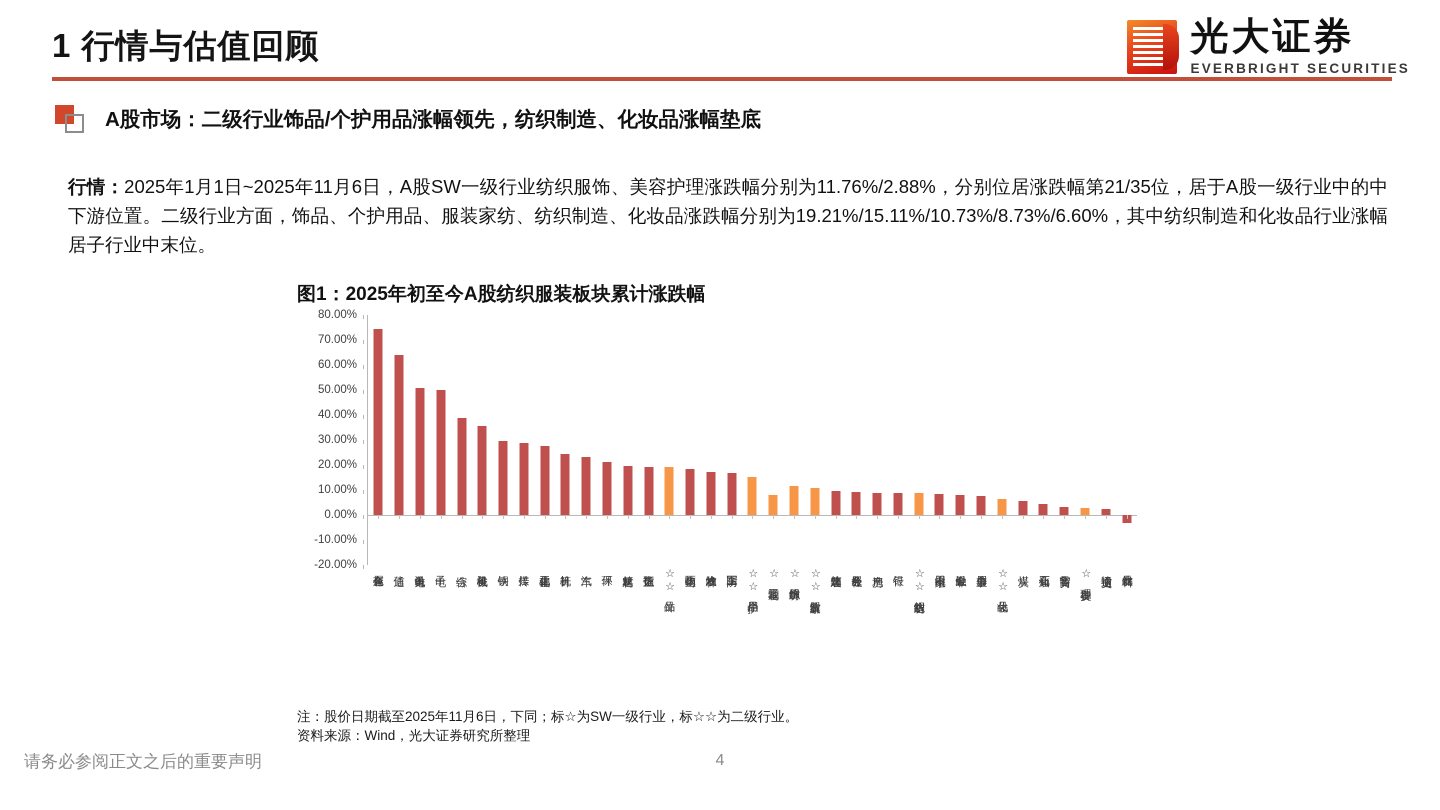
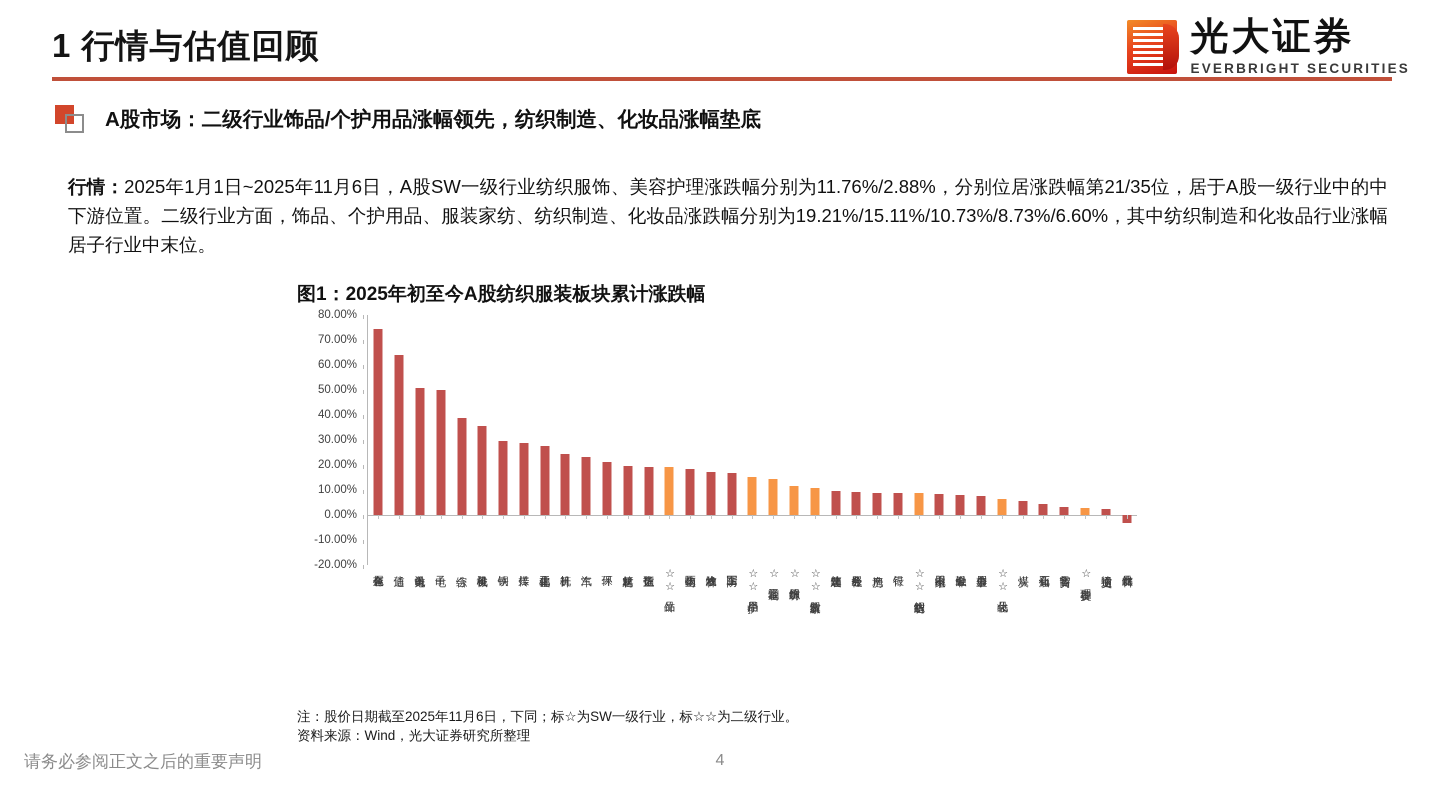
☆轻工制造: 8% -> 15%
